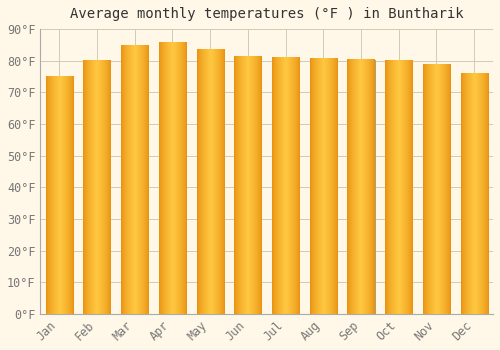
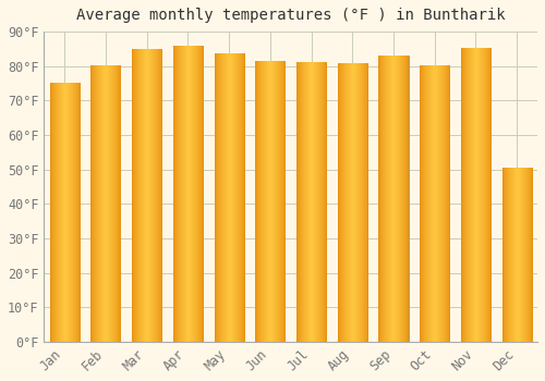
Sep: 80.3°F -> 83.0°F
Nov: 78.8°F -> 85.0°F
Dec: 76.0°F -> 50.5°F
